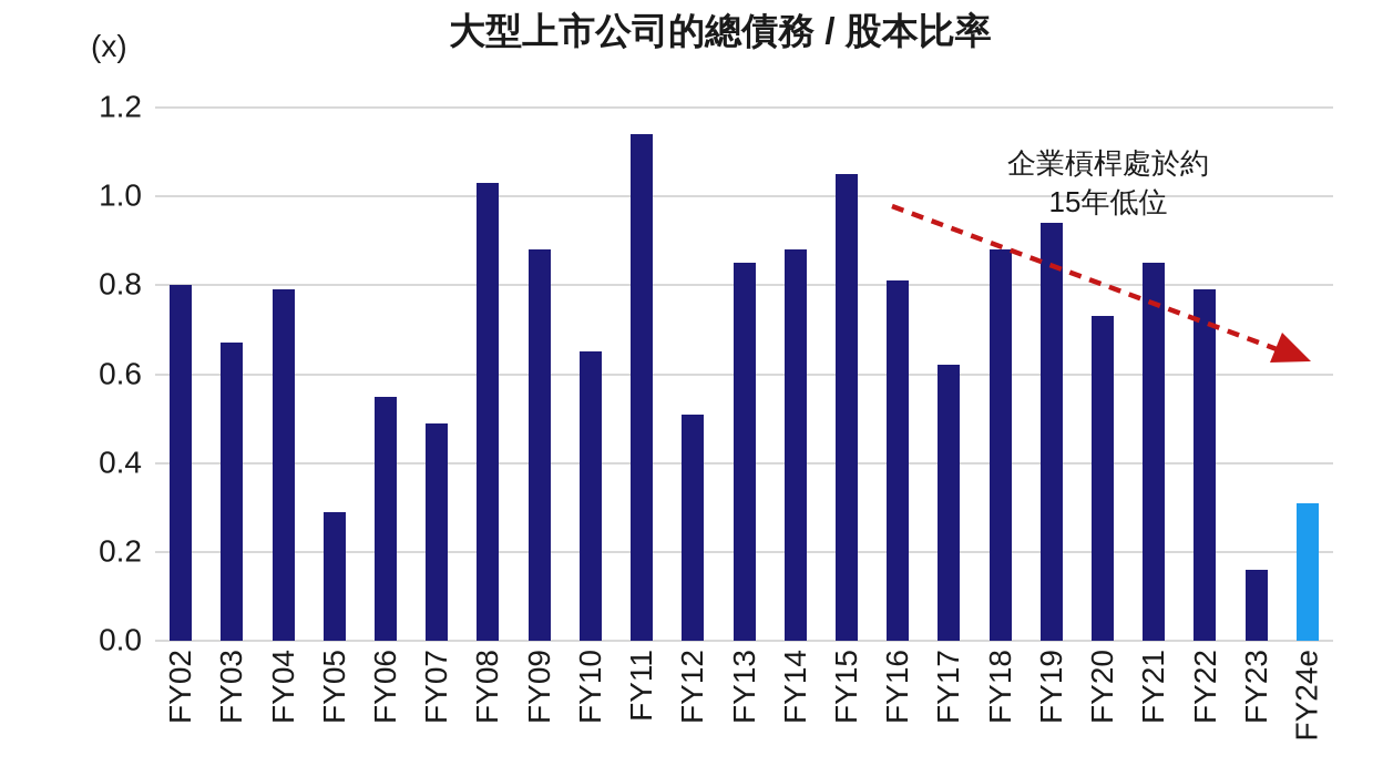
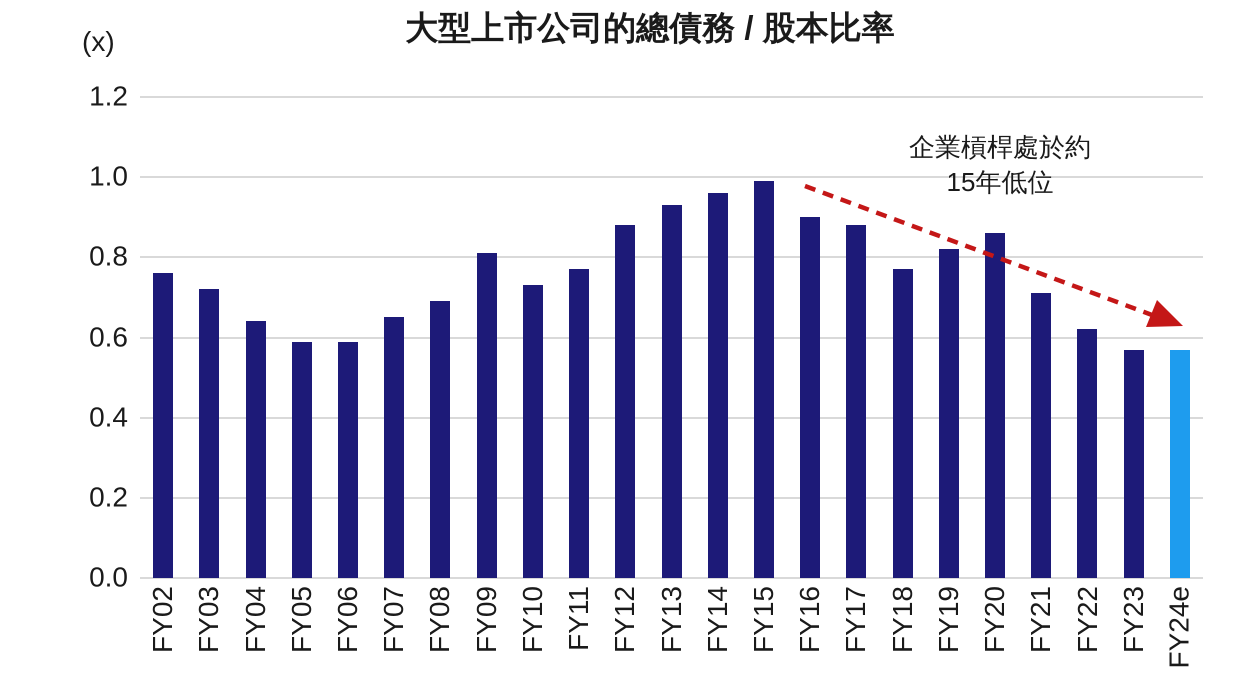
FY02: 0.80 -> 0.76
FY03: 0.67 -> 0.72
FY04: 0.79 -> 0.64
FY05: 0.29 -> 0.59
FY06: 0.55 -> 0.59
FY07: 0.49 -> 0.65
FY08: 1.03 -> 0.69
FY09: 0.88 -> 0.81
FY10: 0.65 -> 0.73
FY11: 1.14 -> 0.77
FY12: 0.51 -> 0.88
FY13: 0.85 -> 0.93
FY14: 0.88 -> 0.96
FY15: 1.05 -> 0.99
FY16: 0.81 -> 0.90
FY17: 0.62 -> 0.88
FY18: 0.88 -> 0.77
FY19: 0.94 -> 0.82
FY20: 0.73 -> 0.86
FY21: 0.85 -> 0.71
FY22: 0.79 -> 0.62
FY23: 0.16 -> 0.57
FY24e: 0.31 -> 0.57
